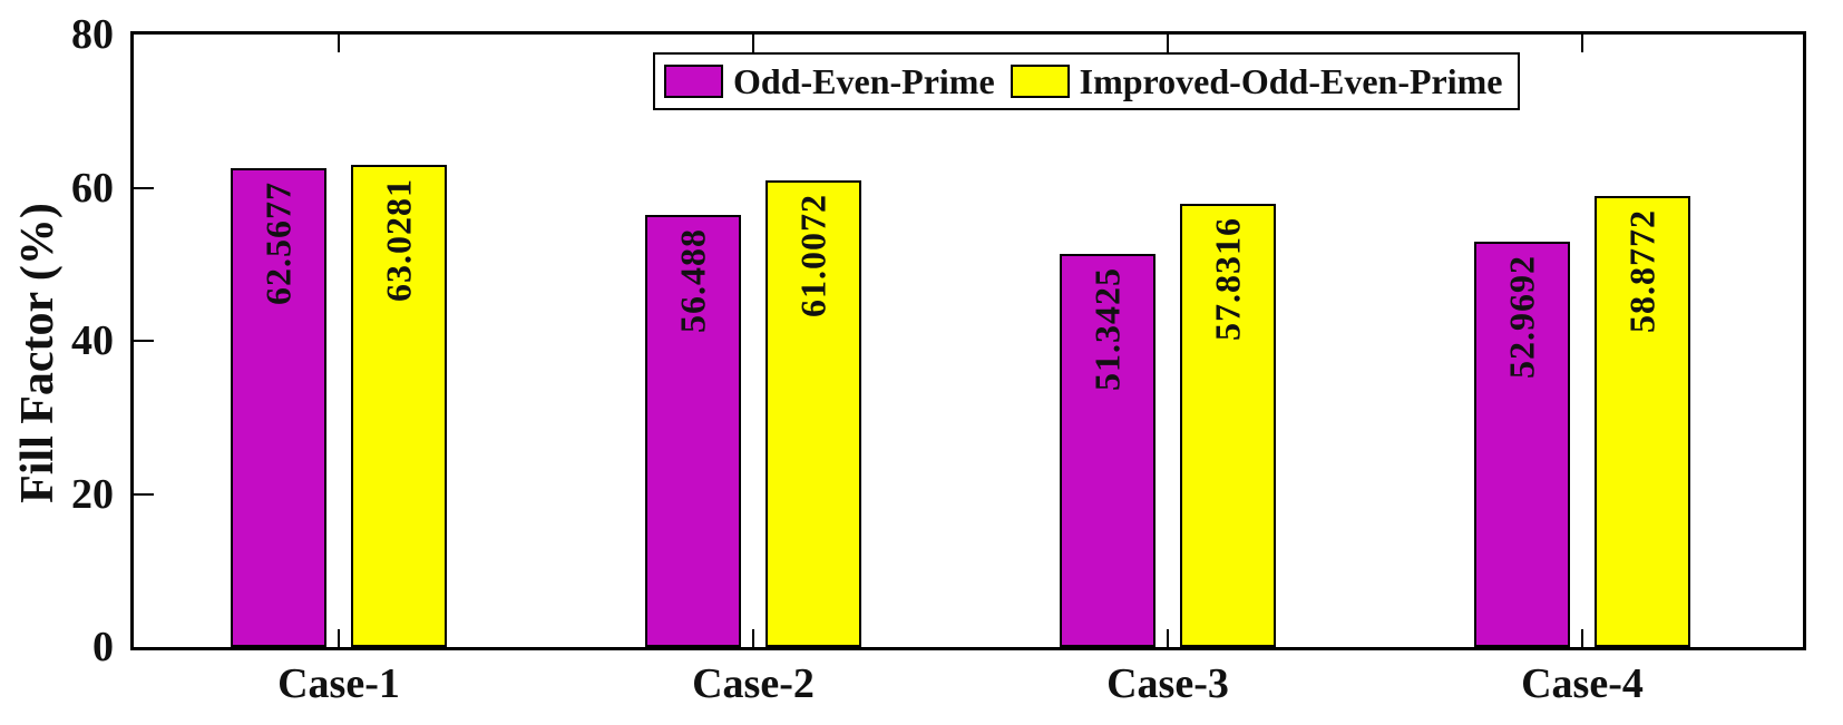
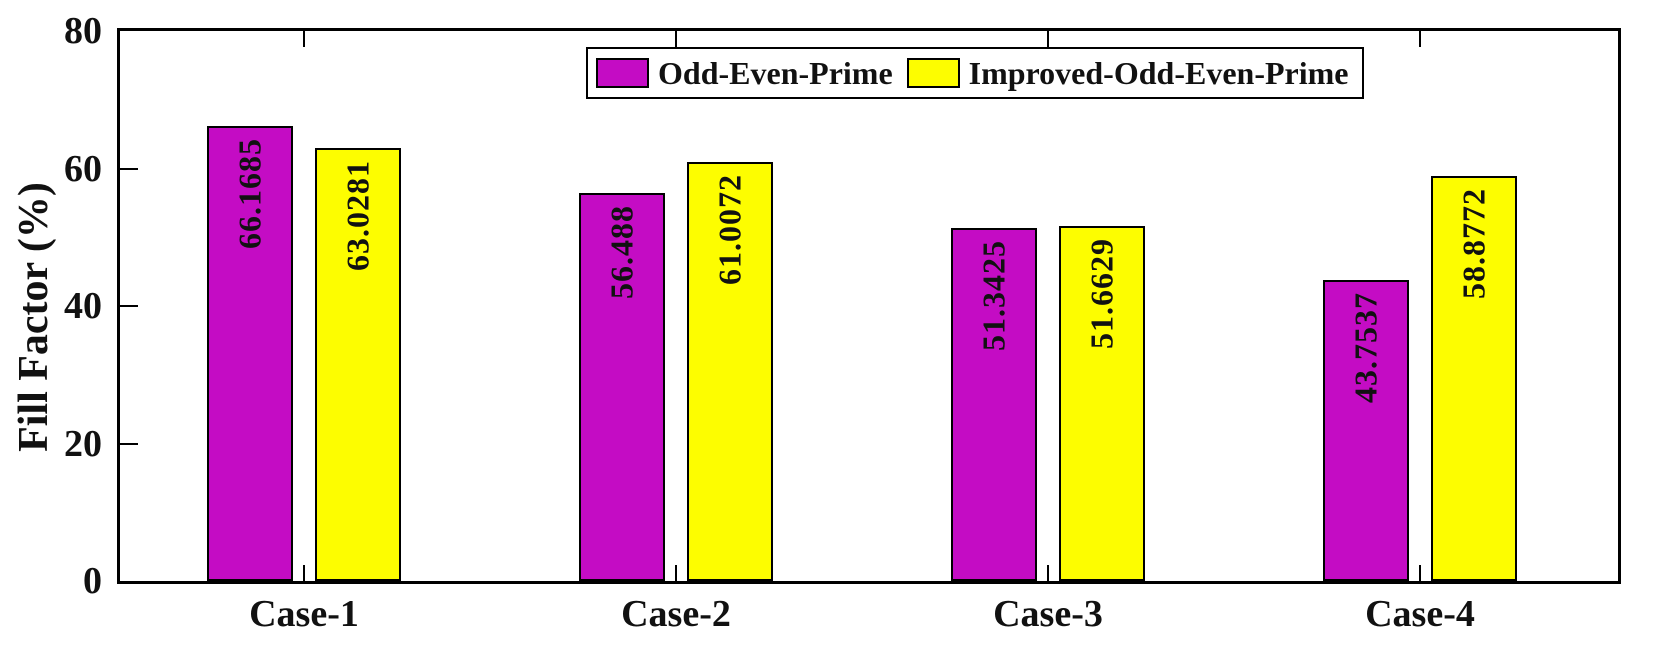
Odd-Even-Prime/Case-1: 62.5677 -> 66.1685
Improved-Odd-Even-Prime/Case-3: 57.8316 -> 51.6629
Odd-Even-Prime/Case-4: 52.9692 -> 43.7537
